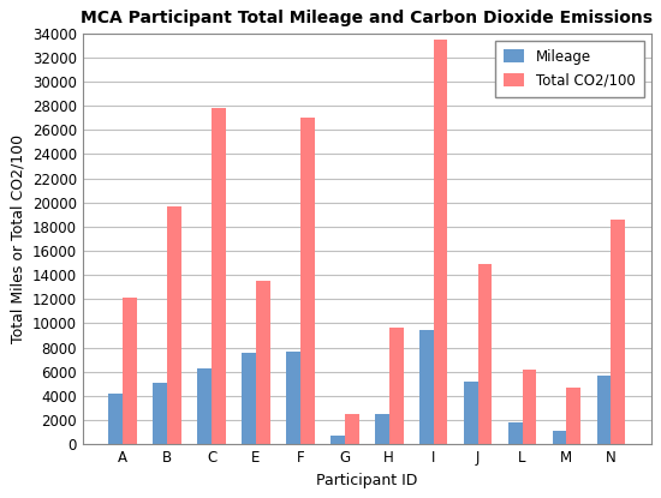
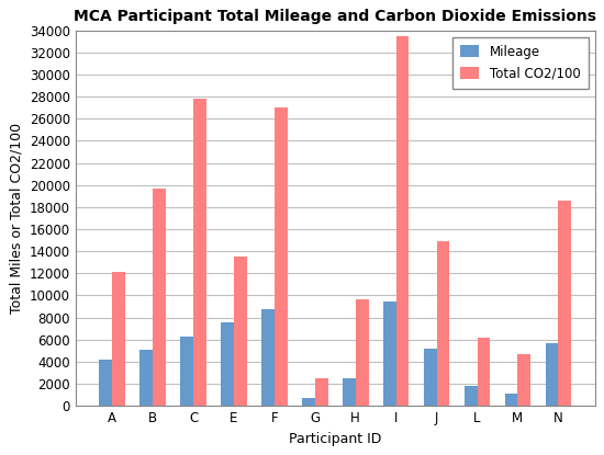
Mileage/F: 7700 -> 8800
